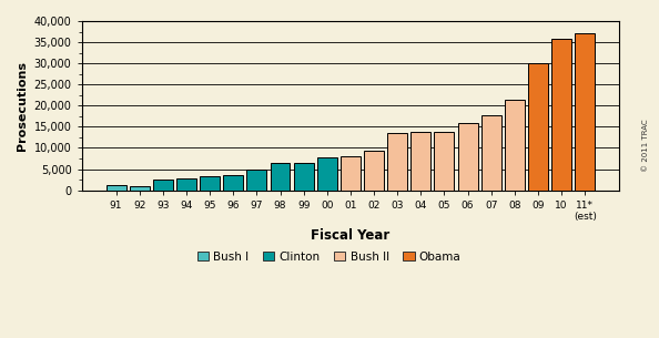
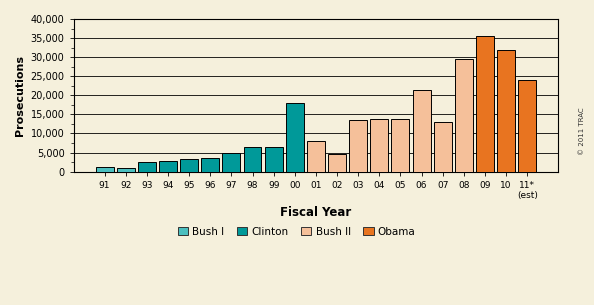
00: 7,700 -> 18,000
02: 9,400 -> 4,500
06: 16,000 -> 21,500
07: 17,700 -> 13,000
08: 21,500 -> 29,500
09: 30,000 -> 35,500
10: 35,800 -> 32,000
11* (est): 37,200 -> 24,000
